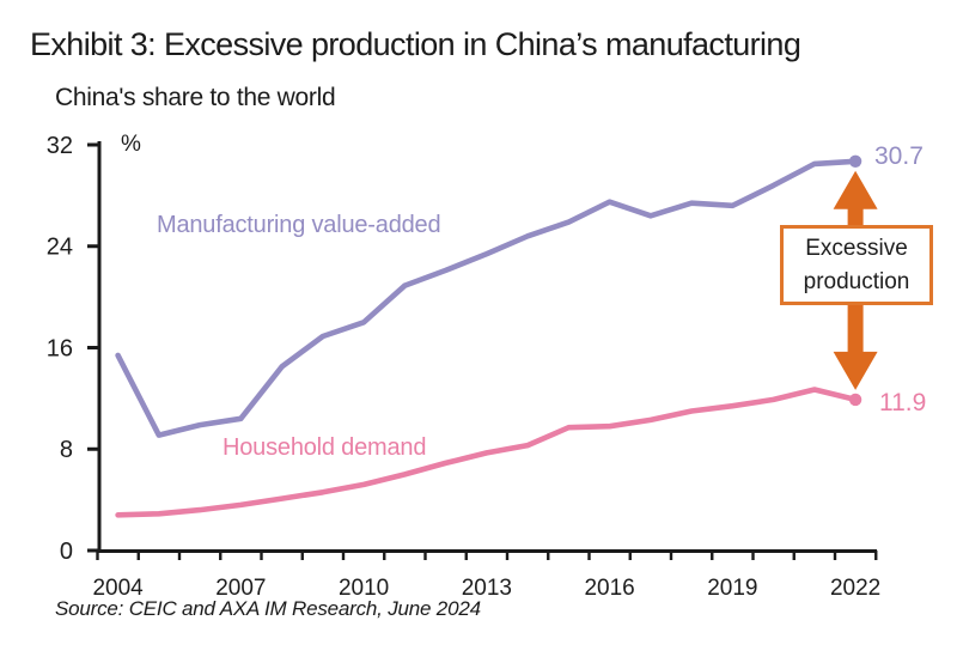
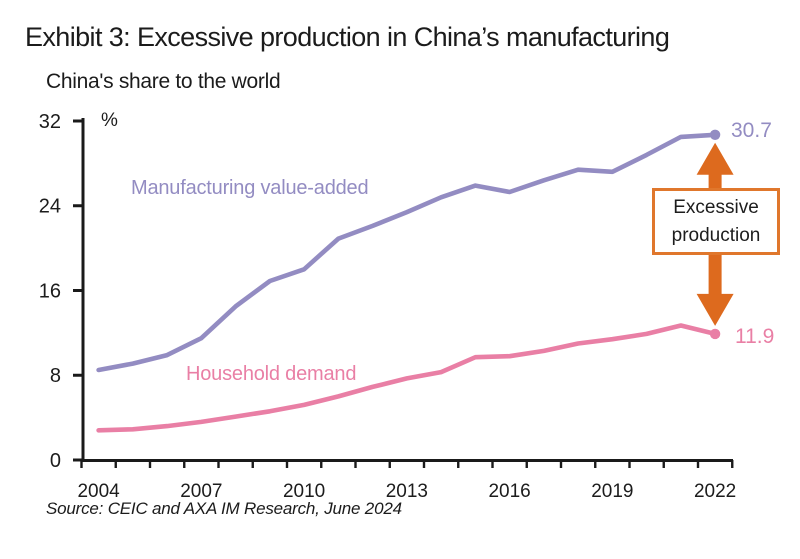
Manufacturing value-added/2004: 15.4 -> 8.5
Manufacturing value-added/2007: 10.4 -> 11.5
Manufacturing value-added/2016: 27.5 -> 25.3
